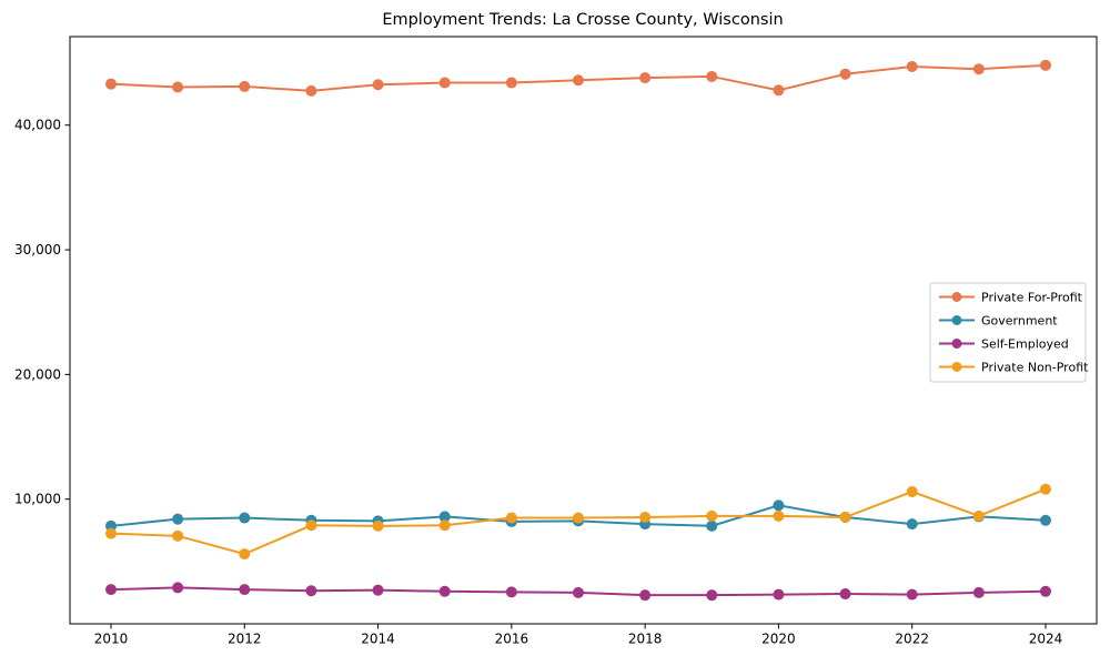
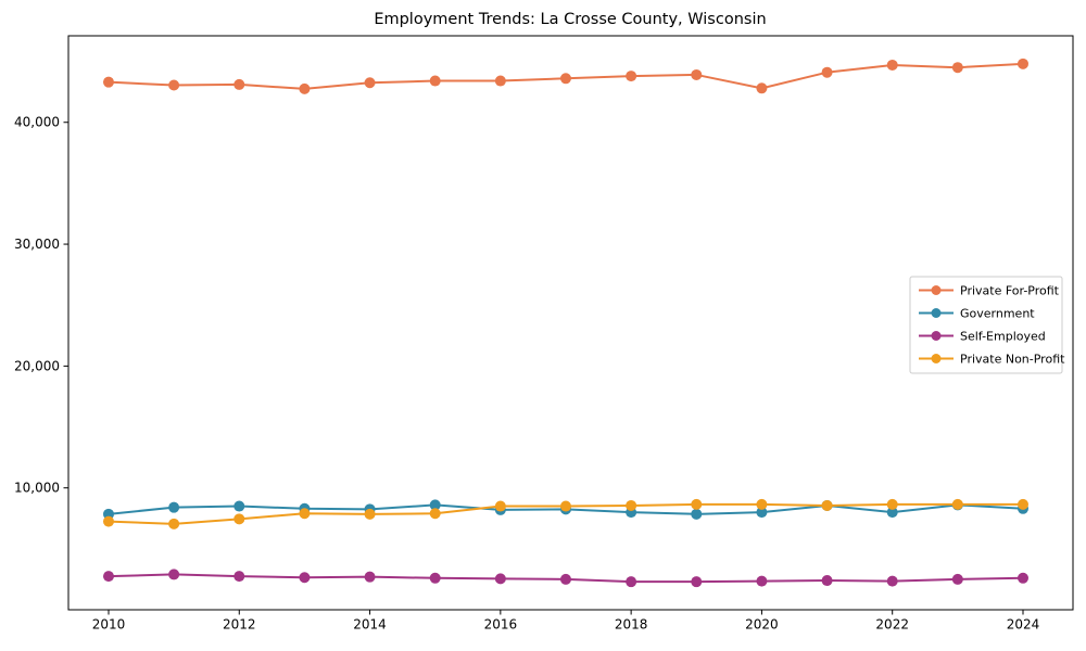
Private Non-Profit/2012: 5600 -> 7400
Government/2020: 9500 -> 8000
Private Non-Profit/2022: 10600 -> 8600
Private Non-Profit/2024: 10800 -> 8600
